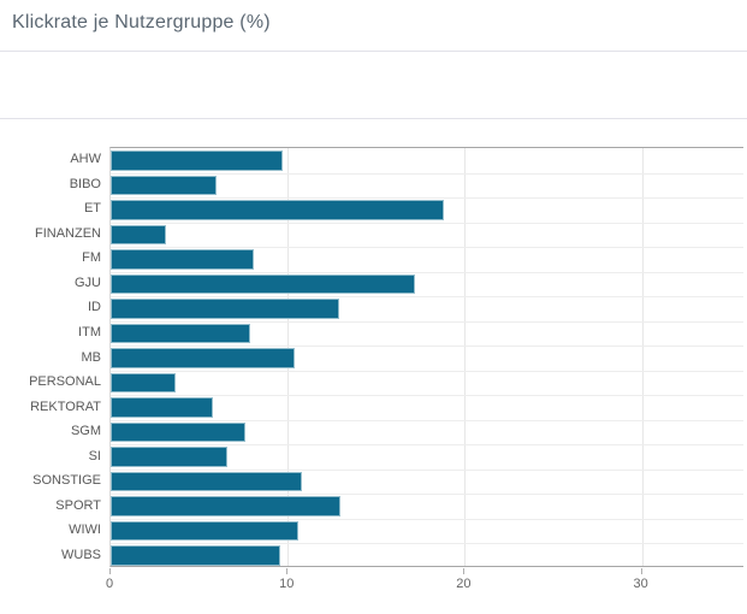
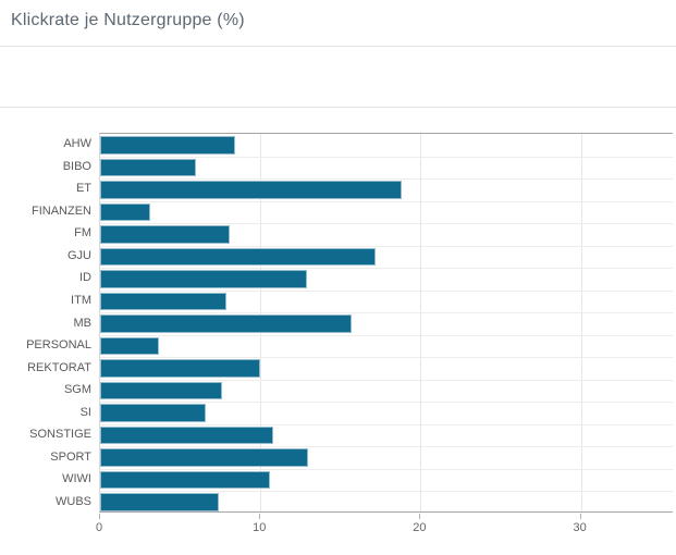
AHW: 9.7 -> 8.4
MB: 10.4 -> 15.7
REKTORAT: 5.8 -> 10.0
WUBS: 9.6 -> 7.4
